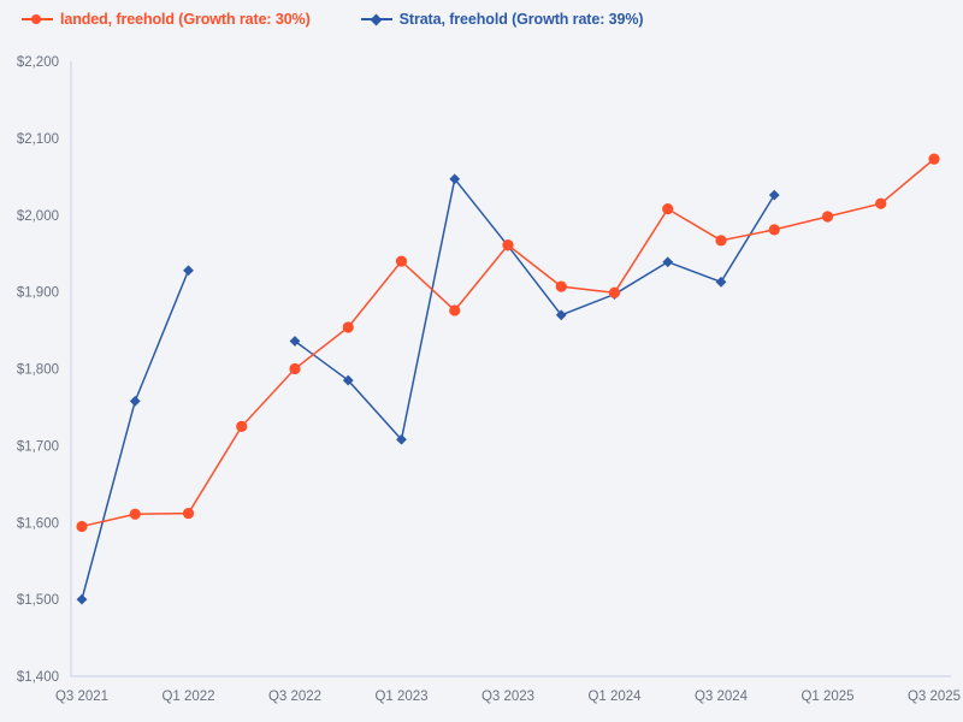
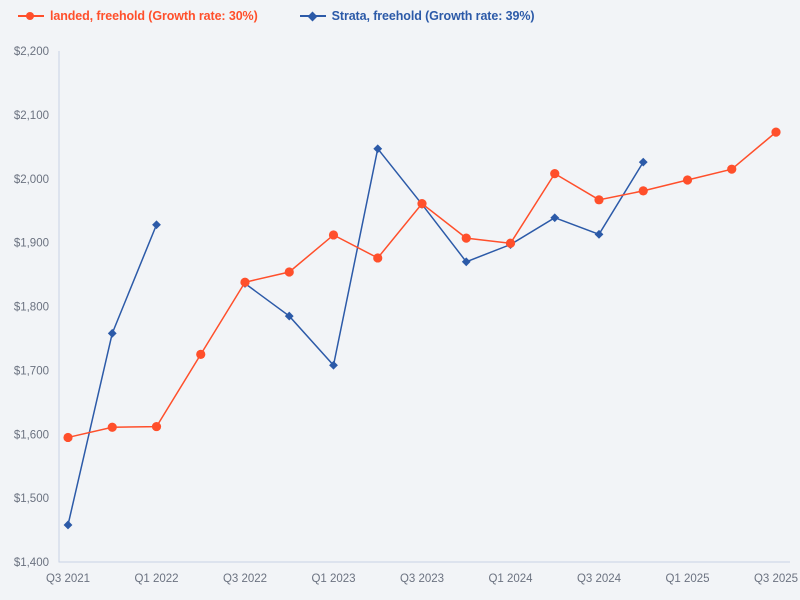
Strata, freehold (Growth rate: 39%)/Q3 2021: $1500 -> $1460
landed, freehold (Growth rate: 30%)/Q3 2022: $1800 -> $1840
landed, freehold (Growth rate: 30%)/Q1 2023: $1940 -> $1910
